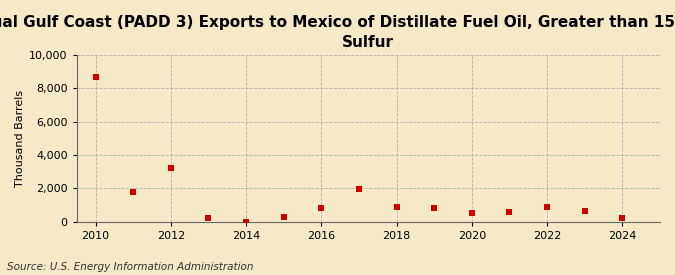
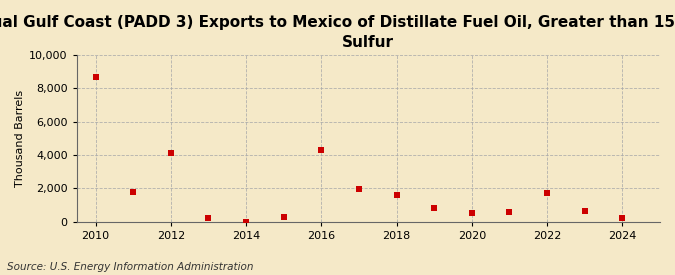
2012: 3,200 -> 4,100
2016: 800 -> 4,300
2018: 900 -> 1,600
2022: 900 -> 1,700
